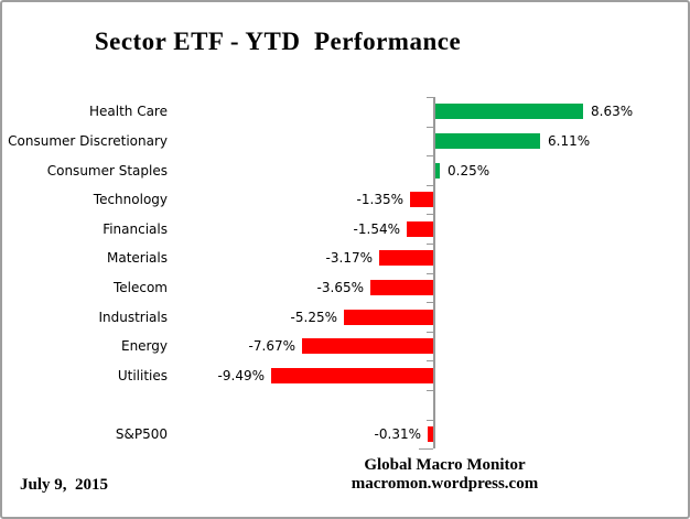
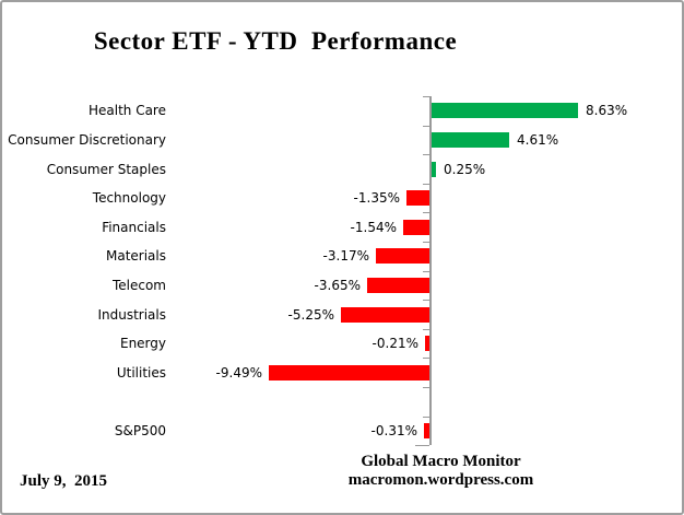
Consumer Discretionary: 6.11% -> 4.61%
Energy: -7.67% -> -0.21%
